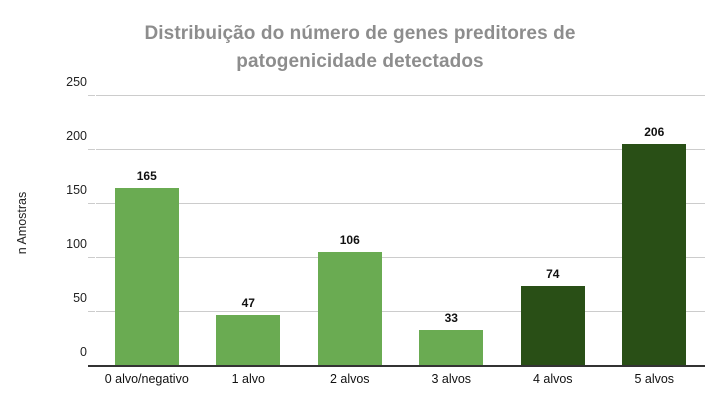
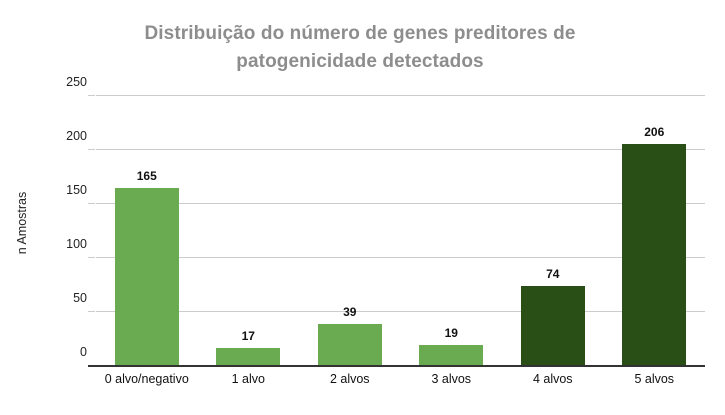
1 alvo: 47 -> 17
2 alvos: 106 -> 39
3 alvos: 33 -> 19
